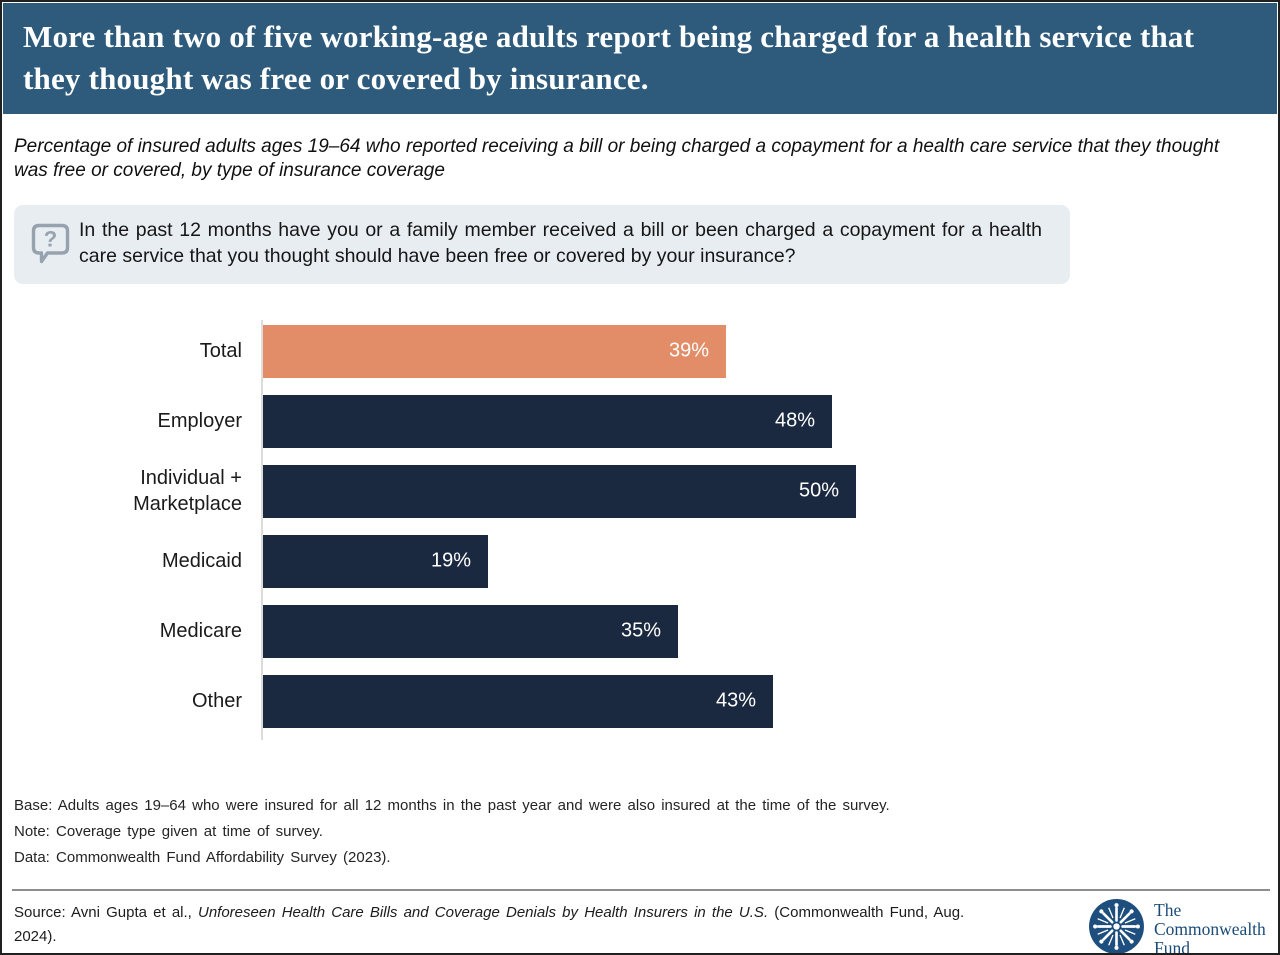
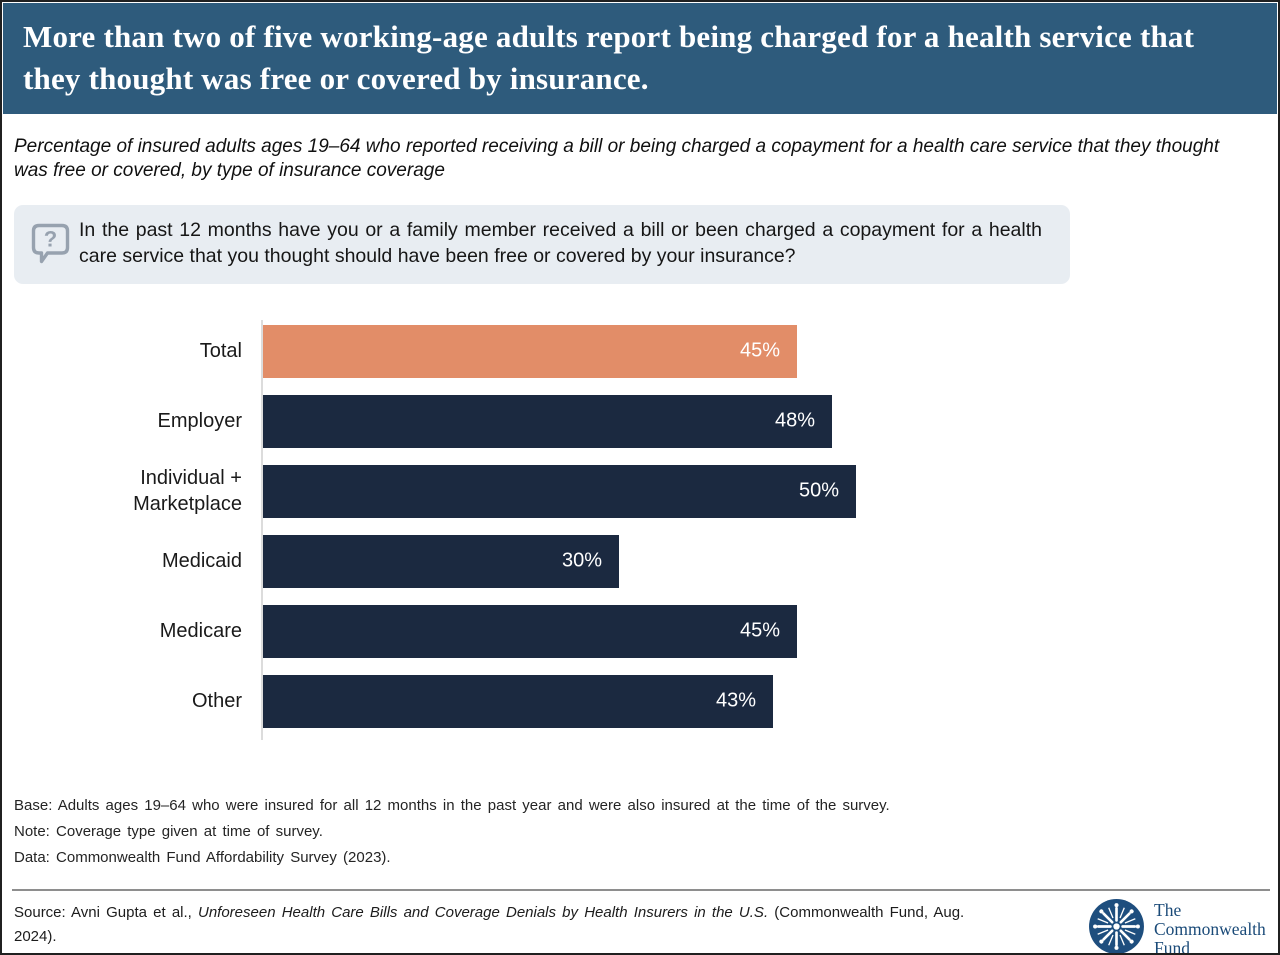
Total: 39% -> 45%
Medicaid: 19% -> 30%
Medicare: 35% -> 45%
